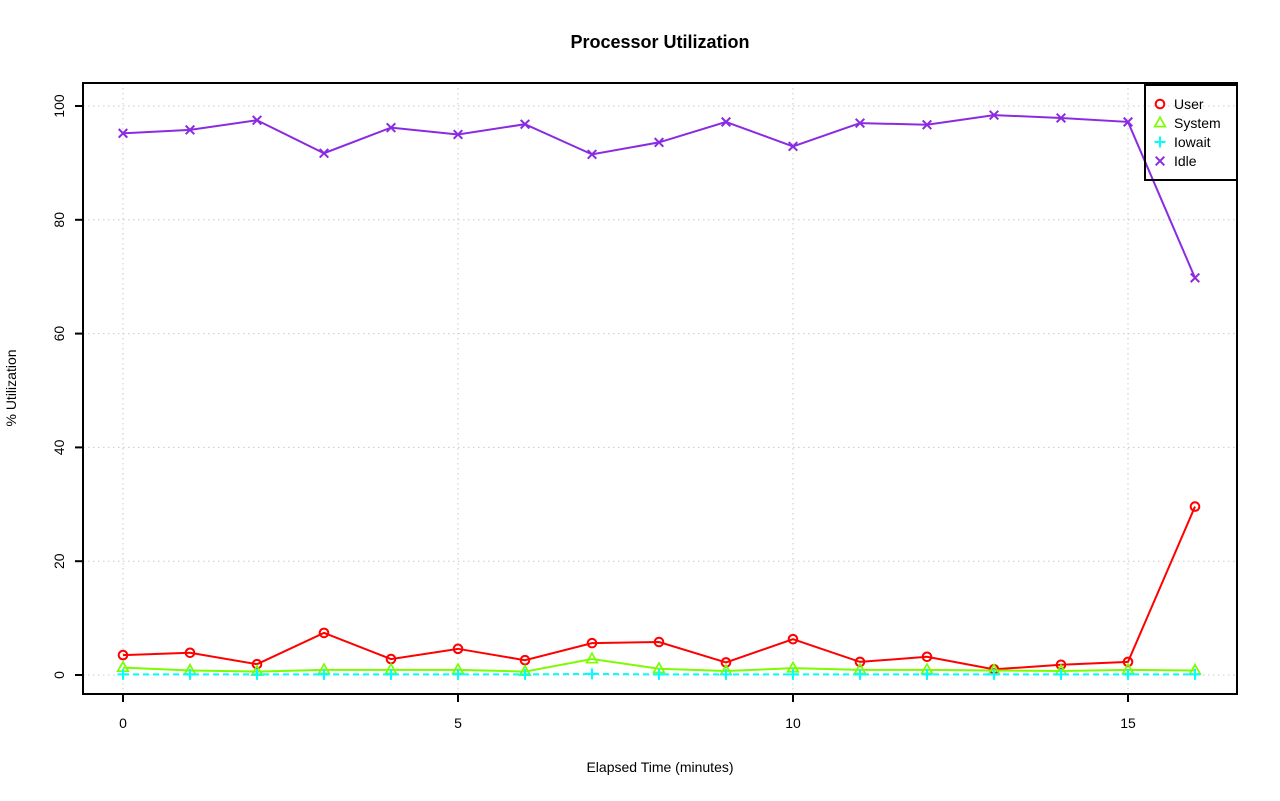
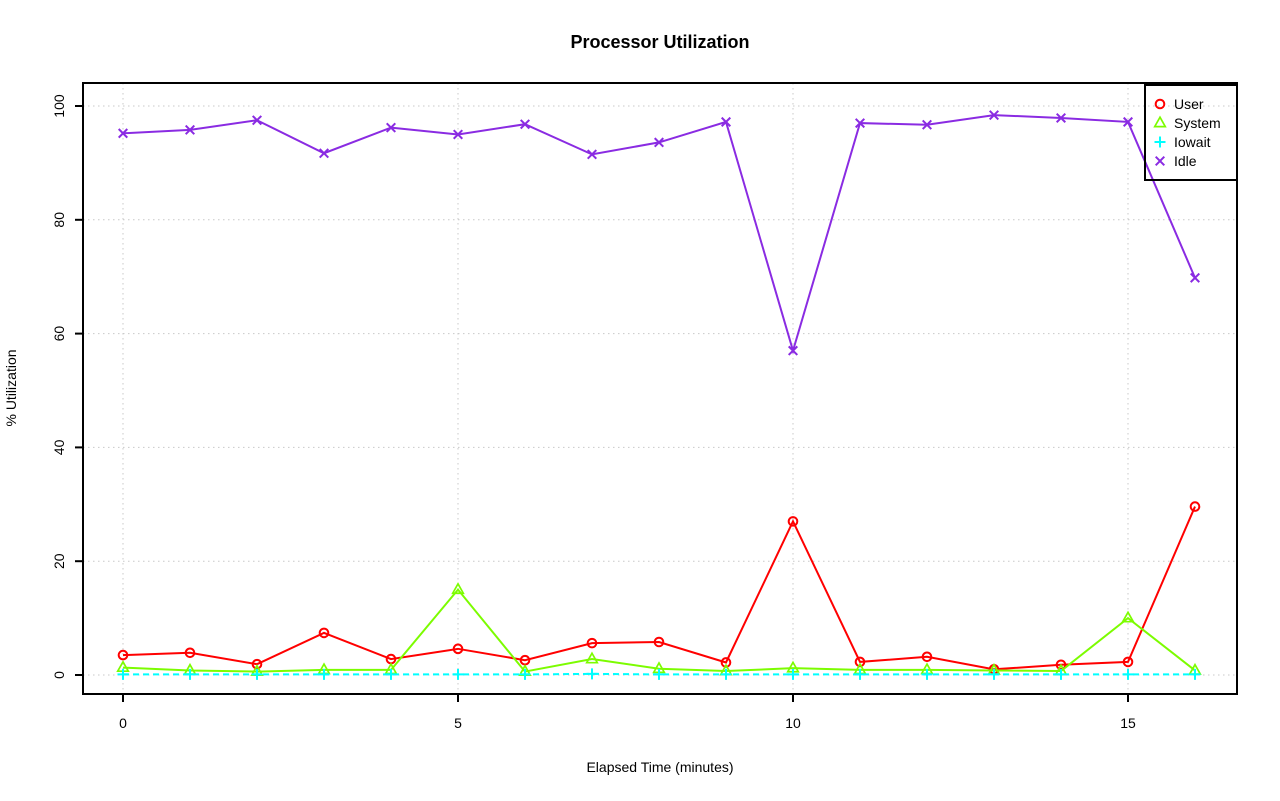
System/5: 1 -> 15
User/10: 6 -> 27
Idle/10: 93 -> 57
System/15: 1 -> 10
